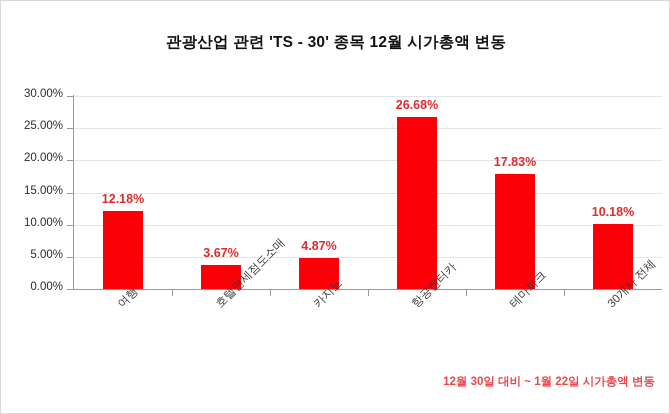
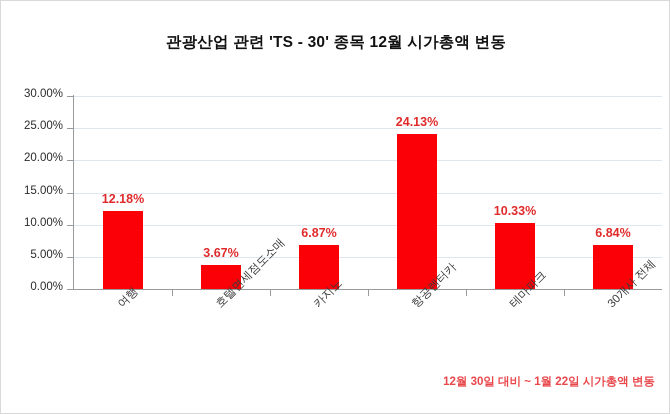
카지노: 4.87% -> 6.87%
항공렌터카: 26.68% -> 24.13%
테마파크: 17.83% -> 10.33%
30개사 전체: 10.18% -> 6.84%
